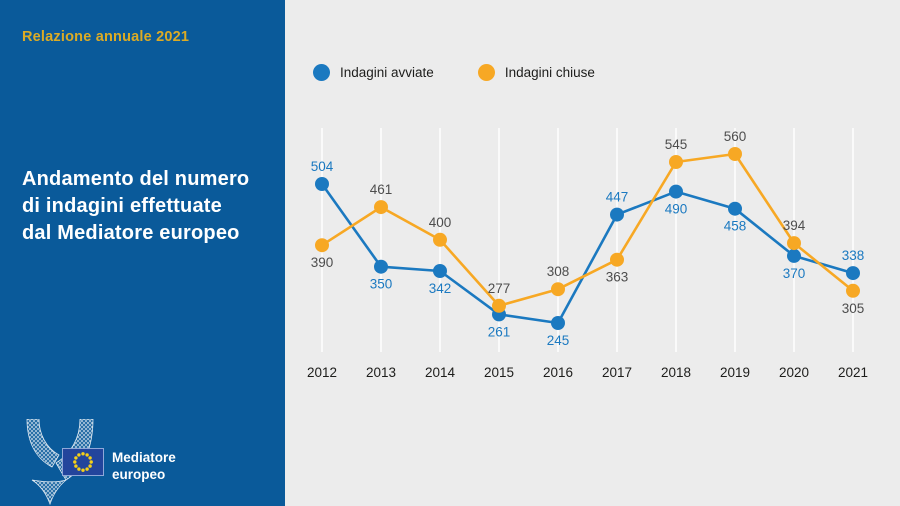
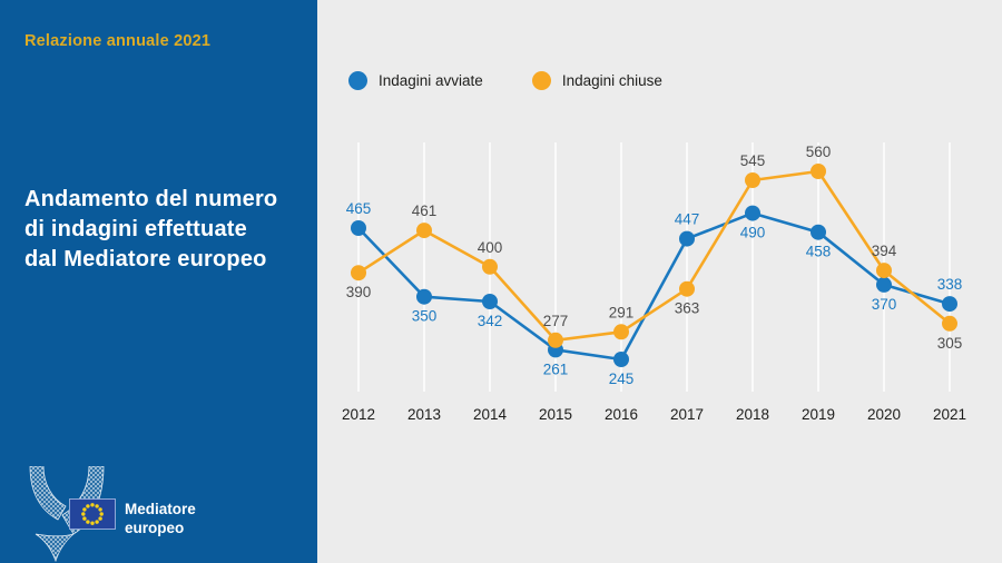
Indagini avviate/2012: 504 -> 465
Indagini chiuse/2016: 308 -> 291
